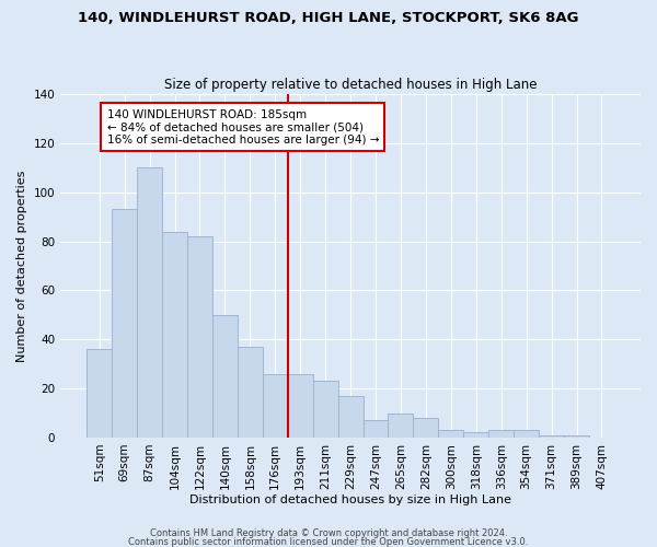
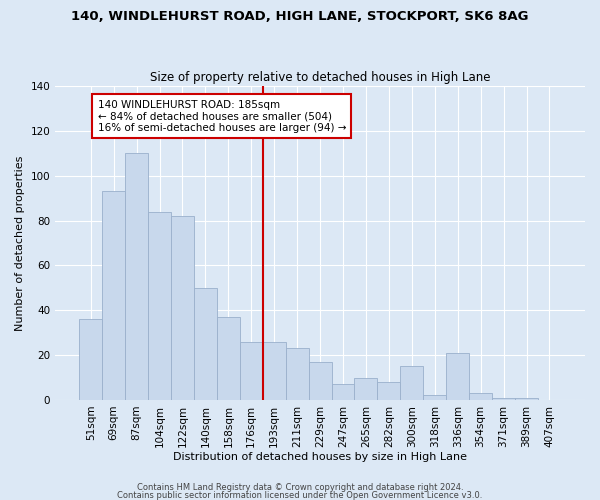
300sqm: 3 -> 15
336sqm: 3 -> 21
